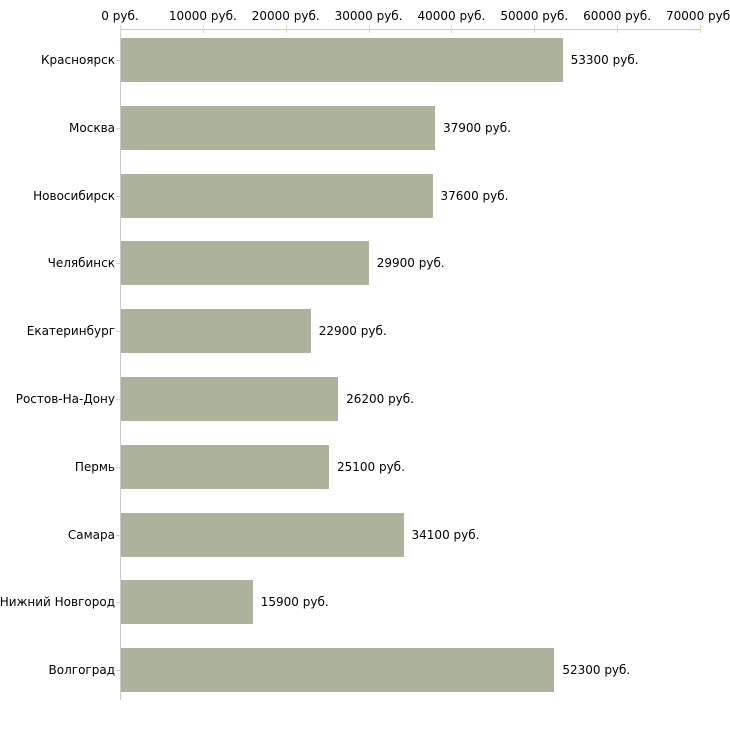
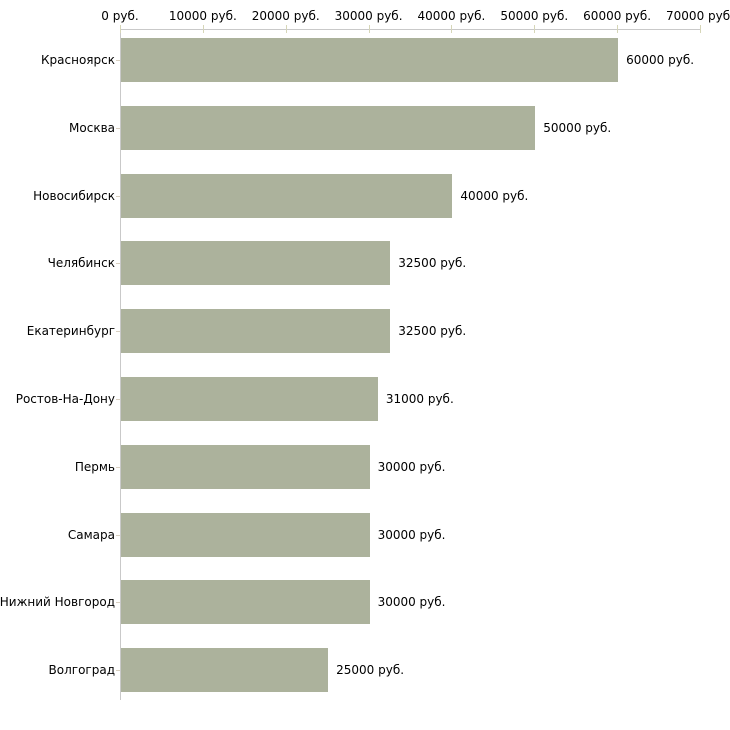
Красноярск: 53300 -> 60000
Москва: 37900 -> 50000
Новосибирск: 37600 -> 40000
Челябинск: 29900 -> 32500
Екатеринбург: 22900 -> 32500
Ростов-На-Дону: 26200 -> 31000
Пермь: 25100 -> 30000
Самара: 34100 -> 30000
Нижний Новгород: 15900 -> 30000
Волгоград: 52300 -> 25000
